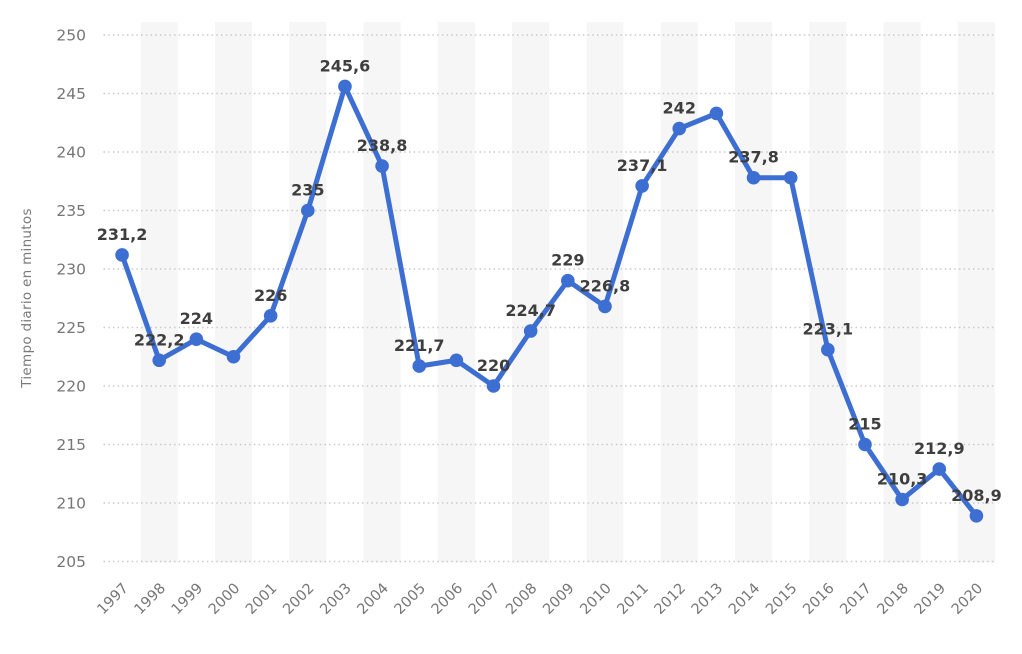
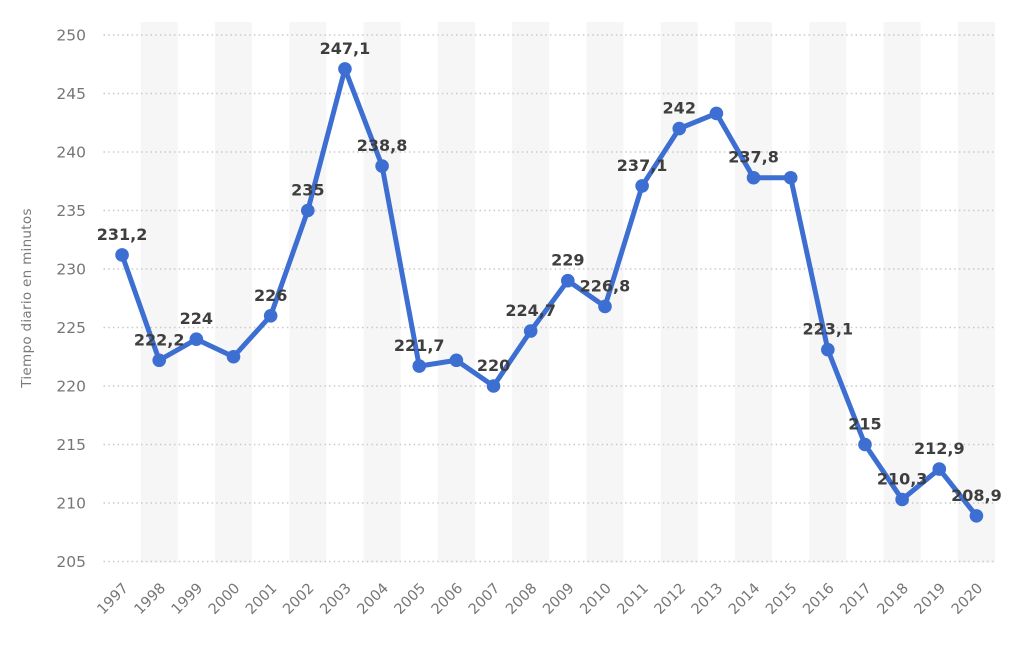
2003: 245,6 -> 247,1
